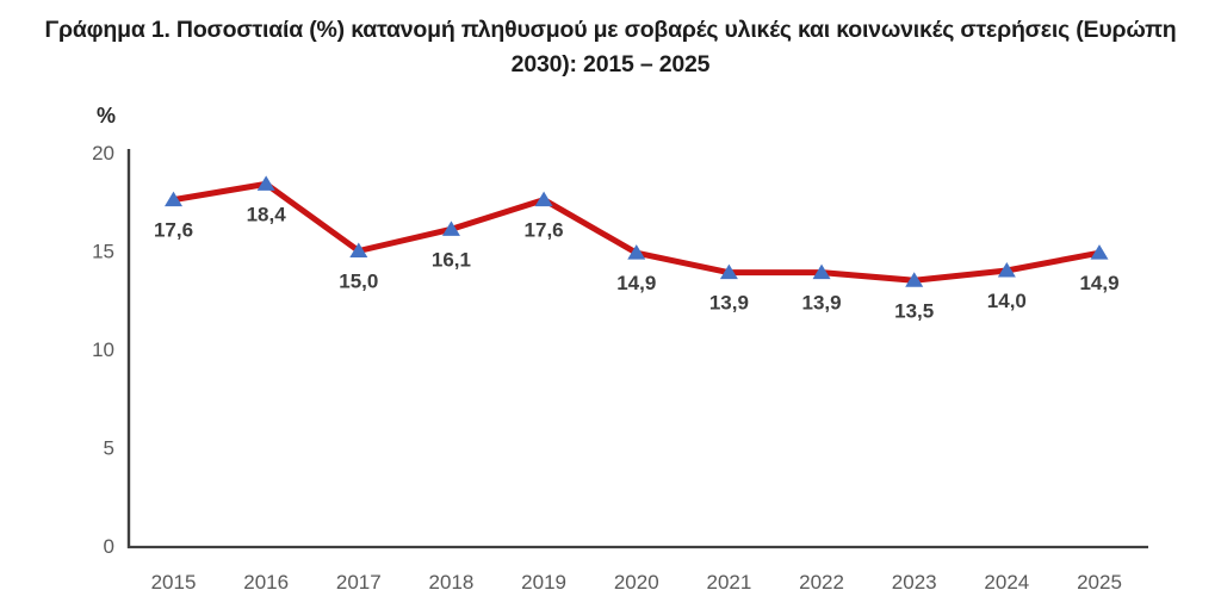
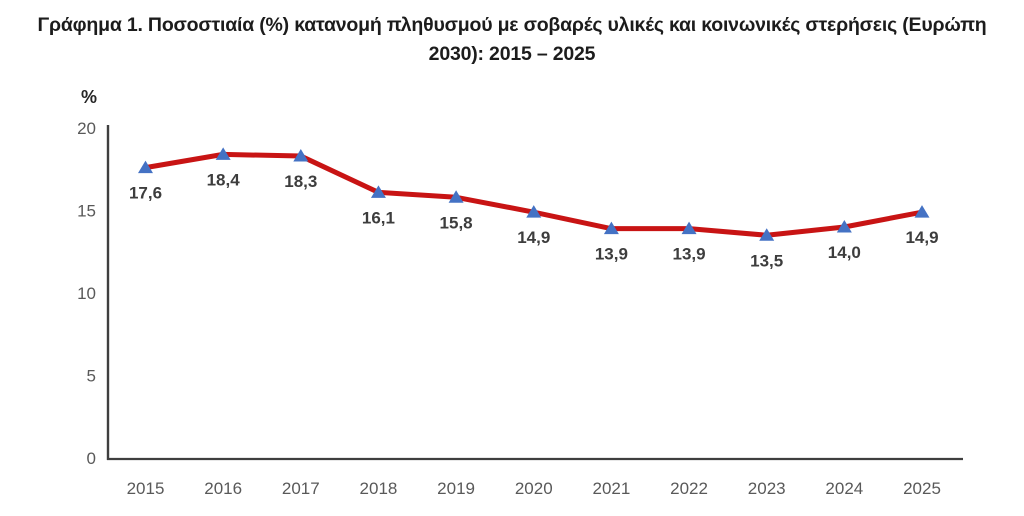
2017: 15,0 -> 18,3
2019: 17,6 -> 15,8
